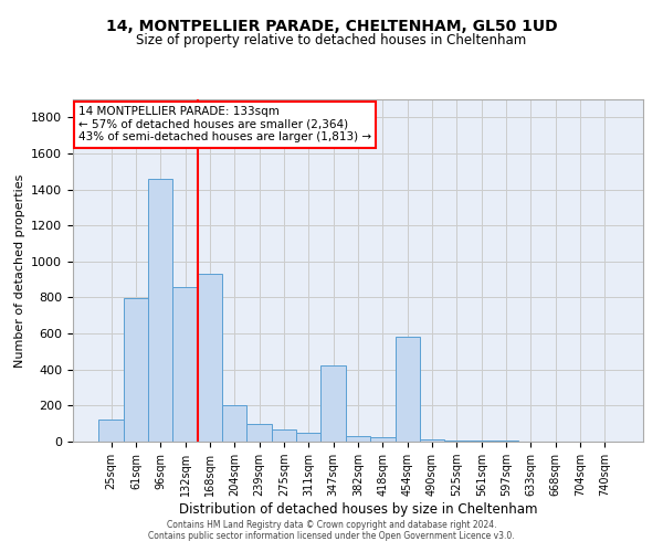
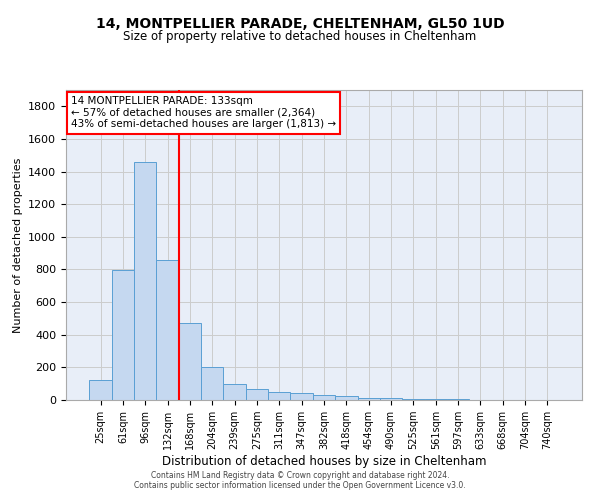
168sqm: 930 -> 470
347sqm: 420 -> 40
454sqm: 580 -> 20
